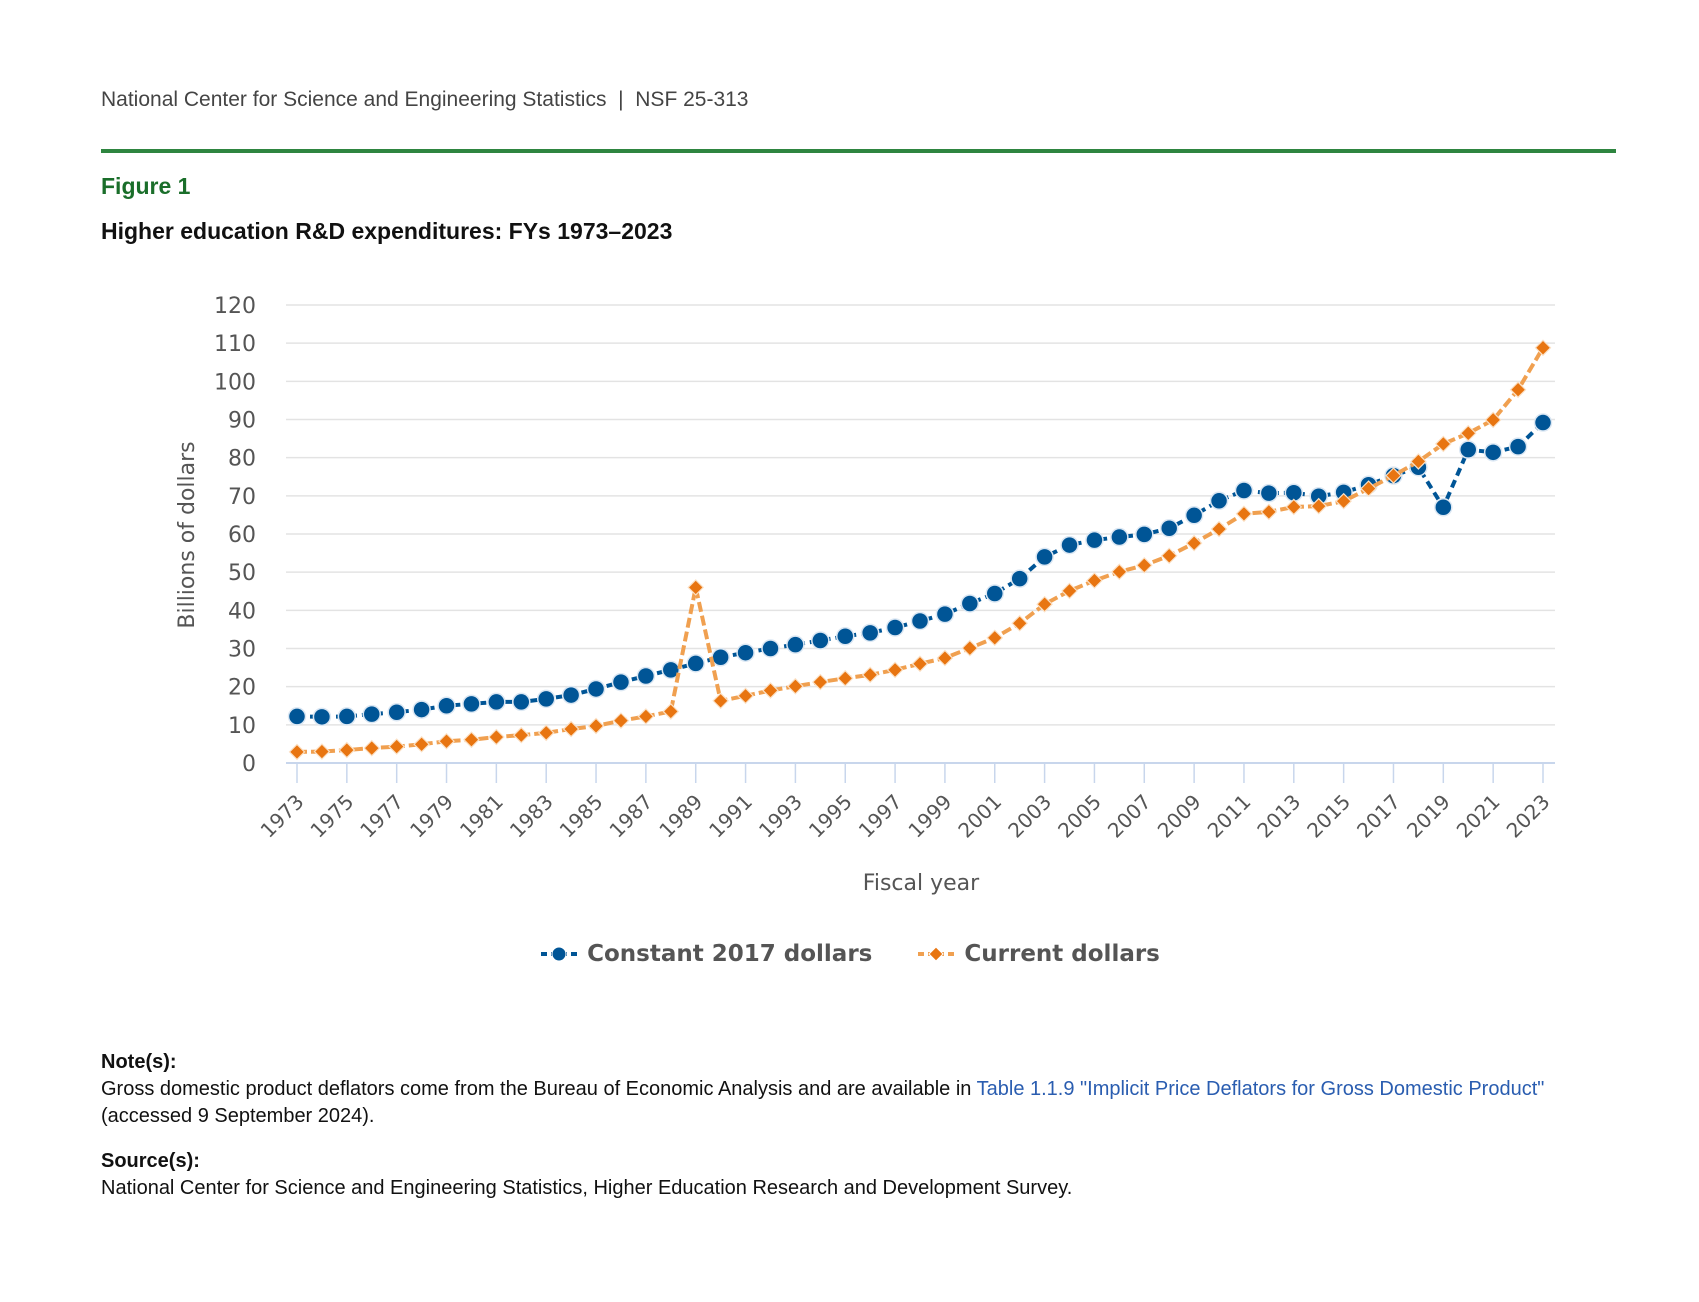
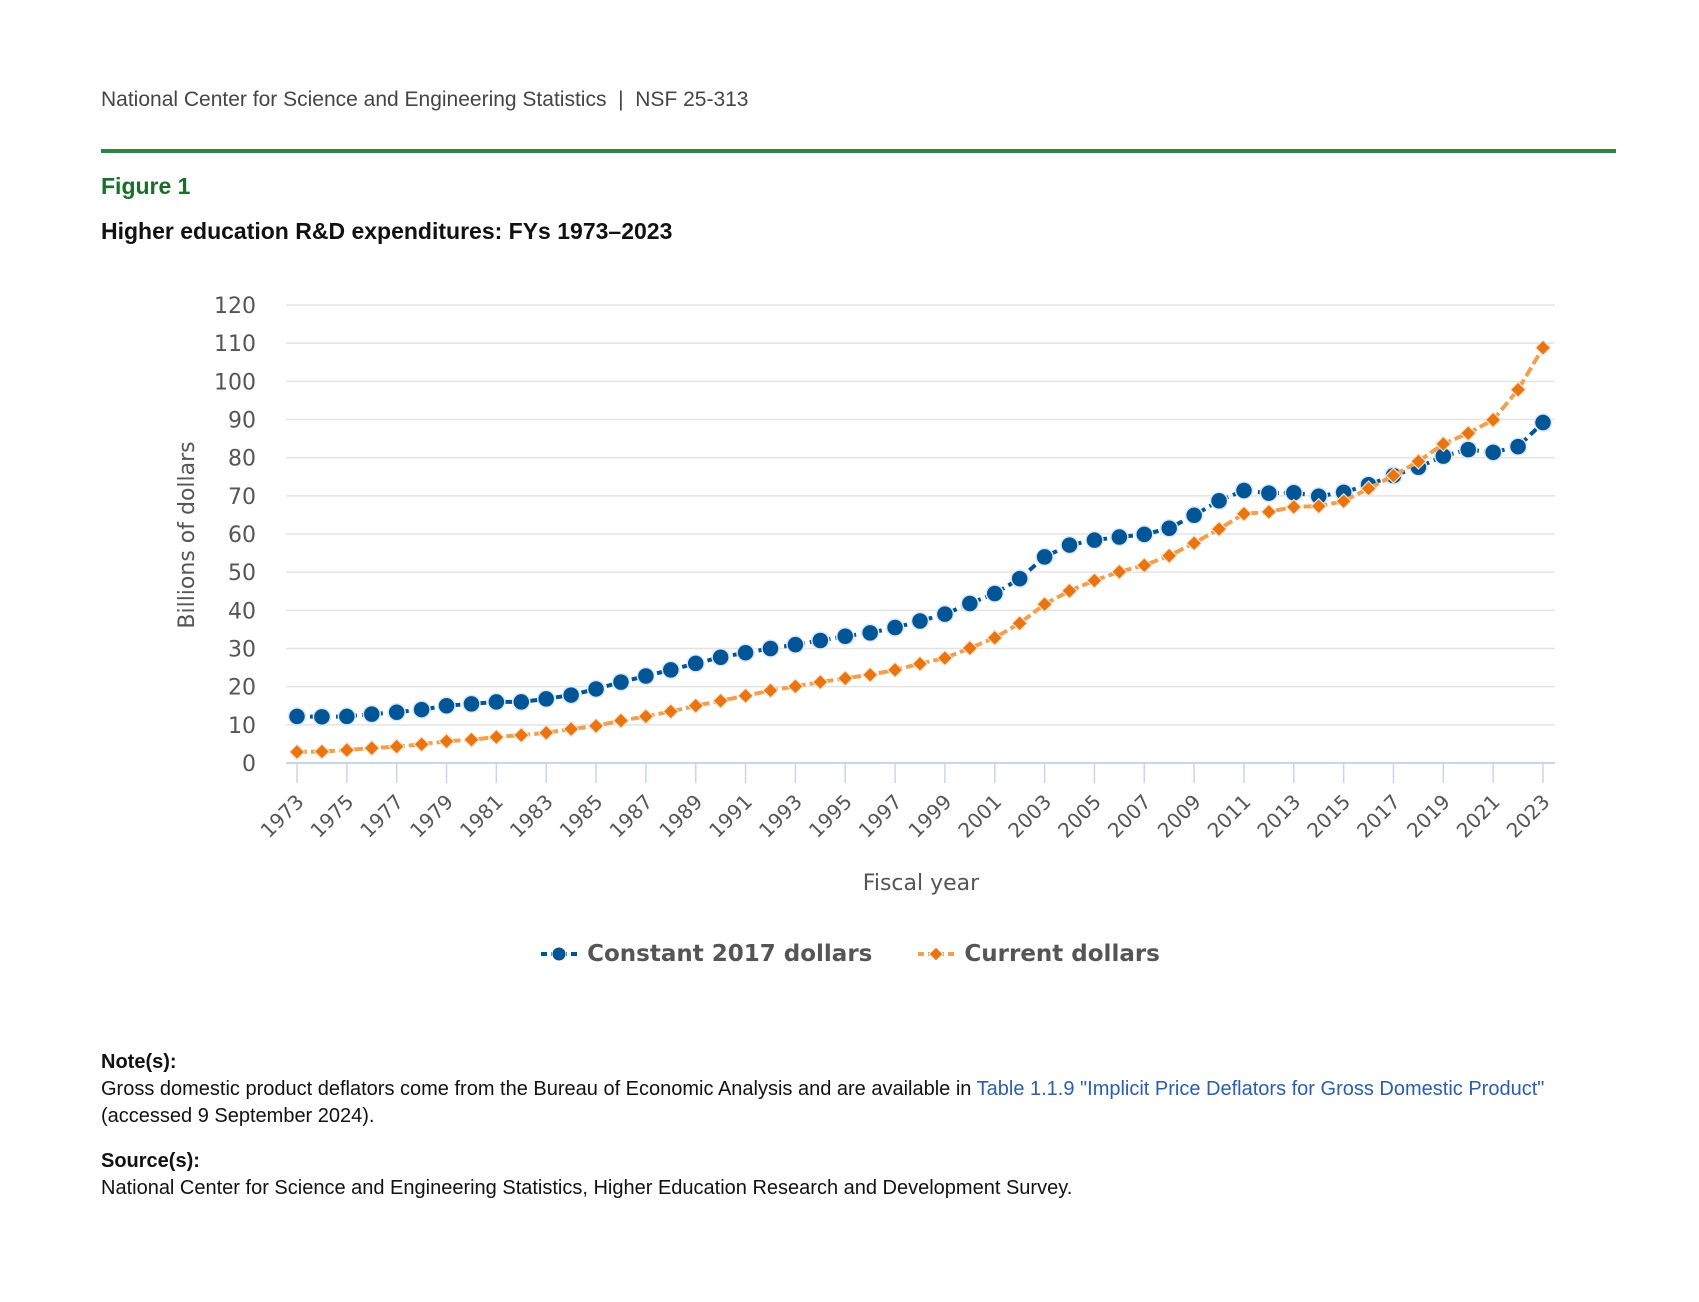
Current dollars/1989: 46 -> 15
Constant 2017 dollars/2019: 67 -> 80
